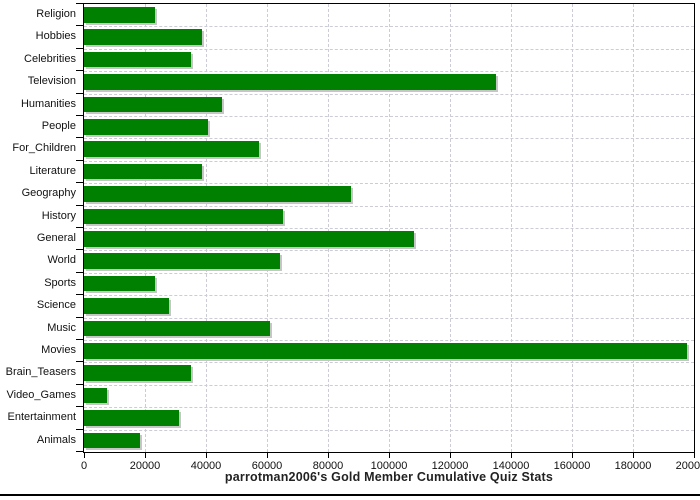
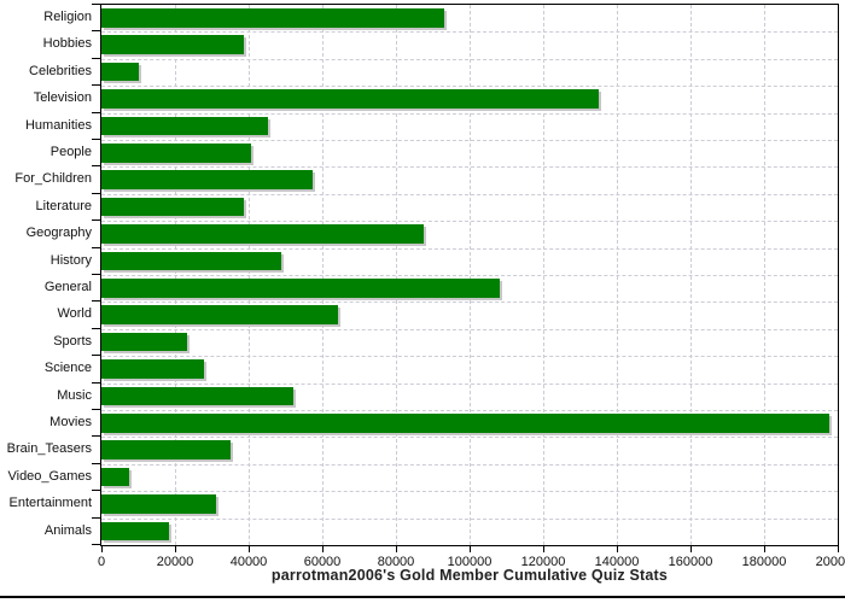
Religion: 23000 -> 93000
Celebrities: 35000 -> 10000
History: 65000 -> 49000
Music: 61000 -> 52000
